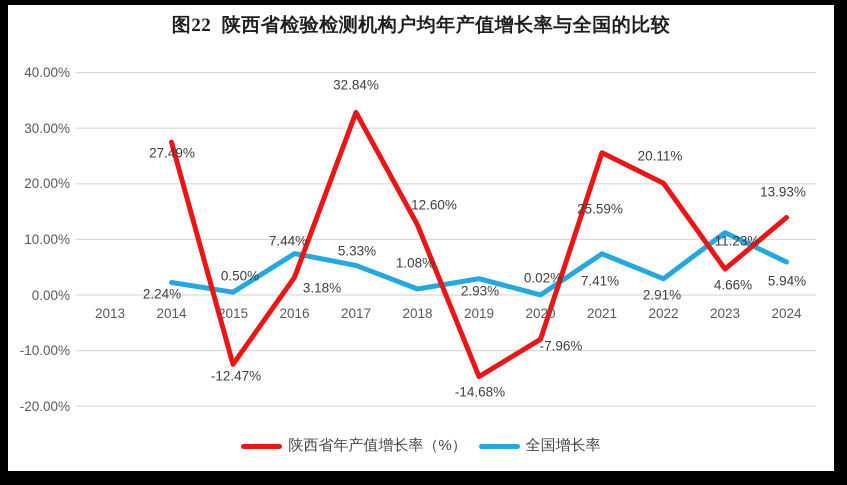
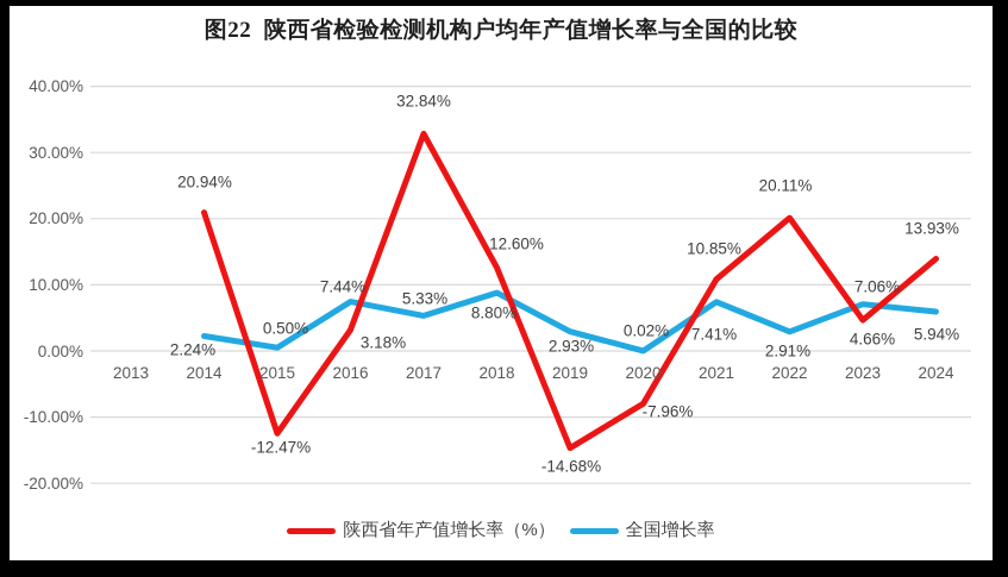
陕西省年产值增长率（%）/2014: 27.49% -> 20.94%
全国增长率/2018: 1.08% -> 8.80%
陕西省年产值增长率（%）/2021: 25.59% -> 10.85%
全国增长率/2023: 11.23% -> 7.06%
